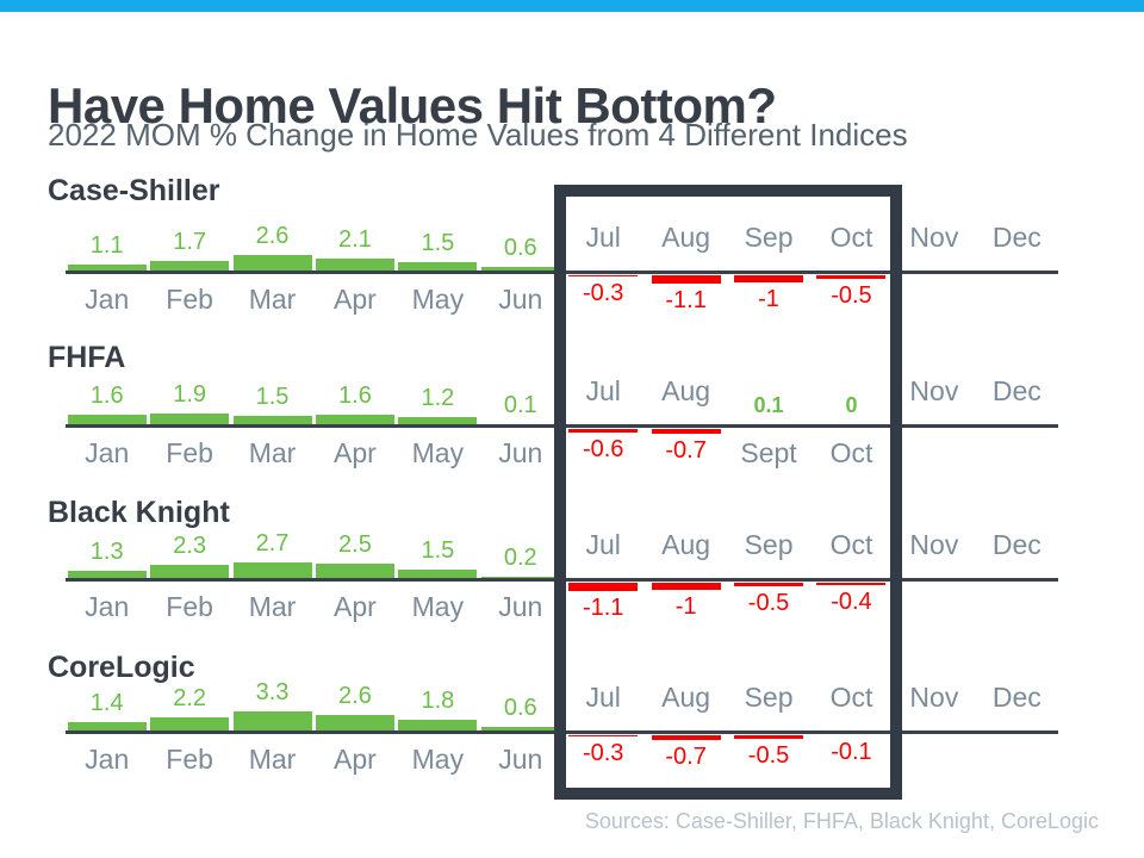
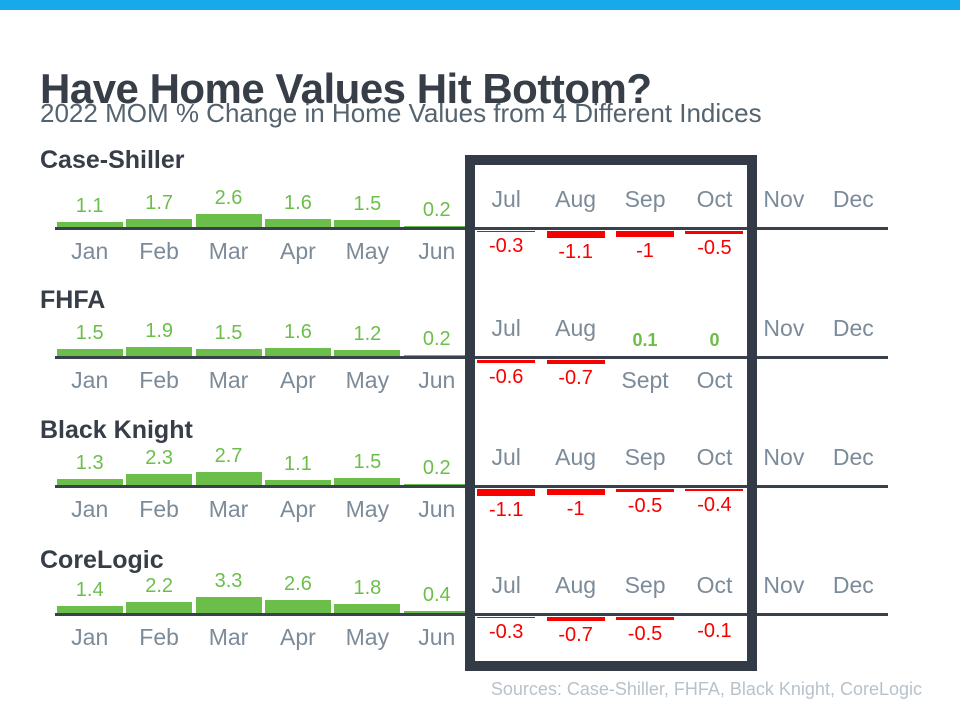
Case-Shiller/Apr: 2.1 -> 1.6
Case-Shiller/Jun: 0.6 -> 0.2
FHFA/Jan: 1.6 -> 1.5
FHFA/Jun: 0.1 -> 0.2
Black Knight/Apr: 2.5 -> 1.1
CoreLogic/Jun: 0.6 -> 0.4
